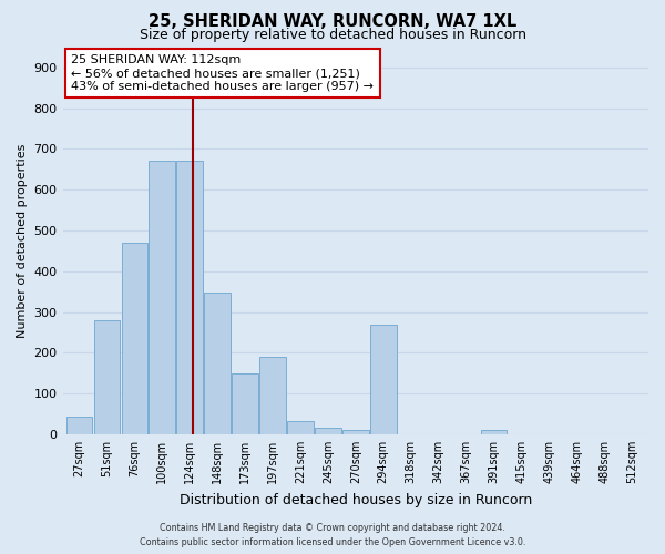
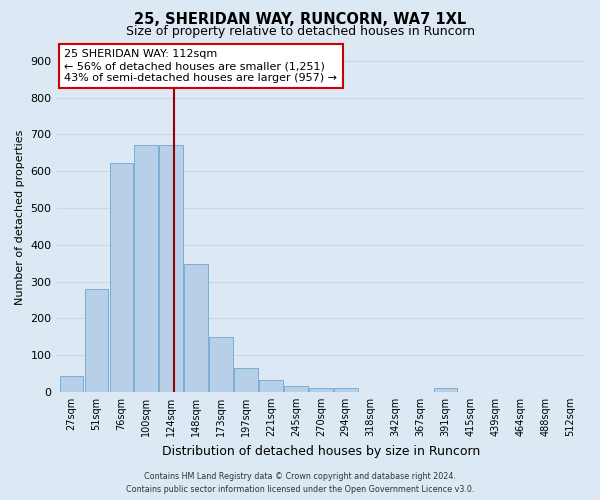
76sqm: 470 -> 622
197sqm: 190 -> 65
294sqm: 270 -> 10
